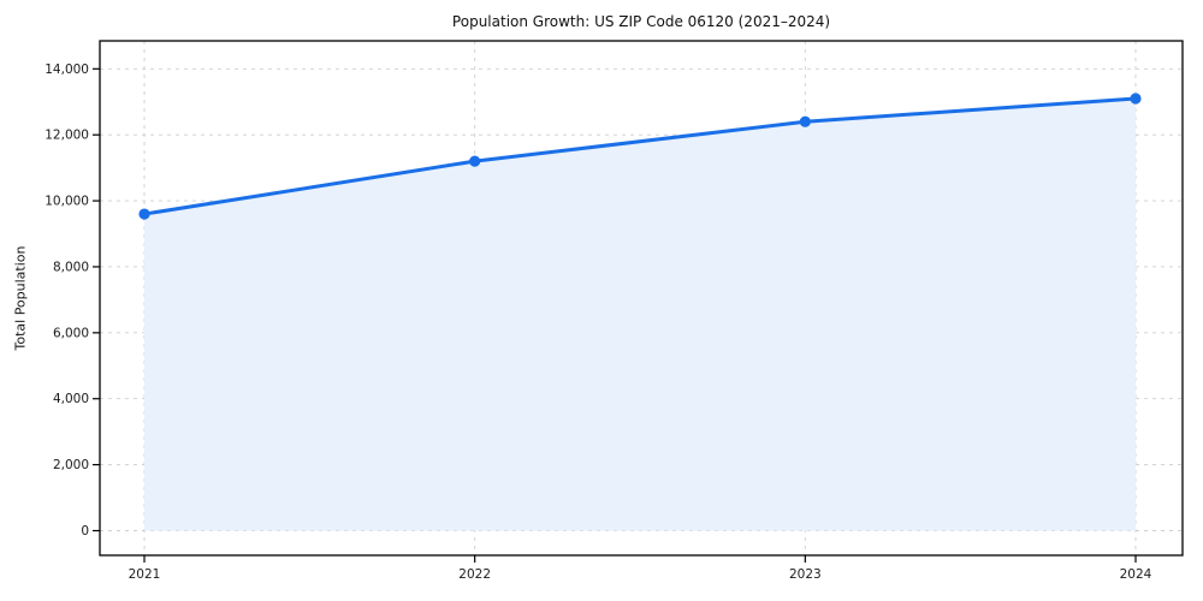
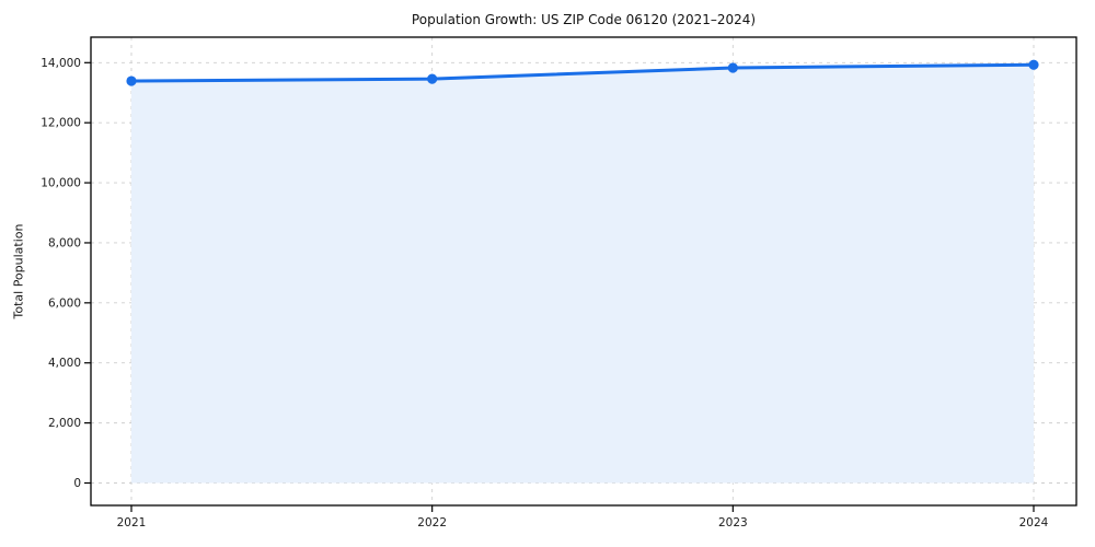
2021: 9600 -> 13400
2022: 11200 -> 13500
2023: 12400 -> 13800
2024: 13100 -> 13900
